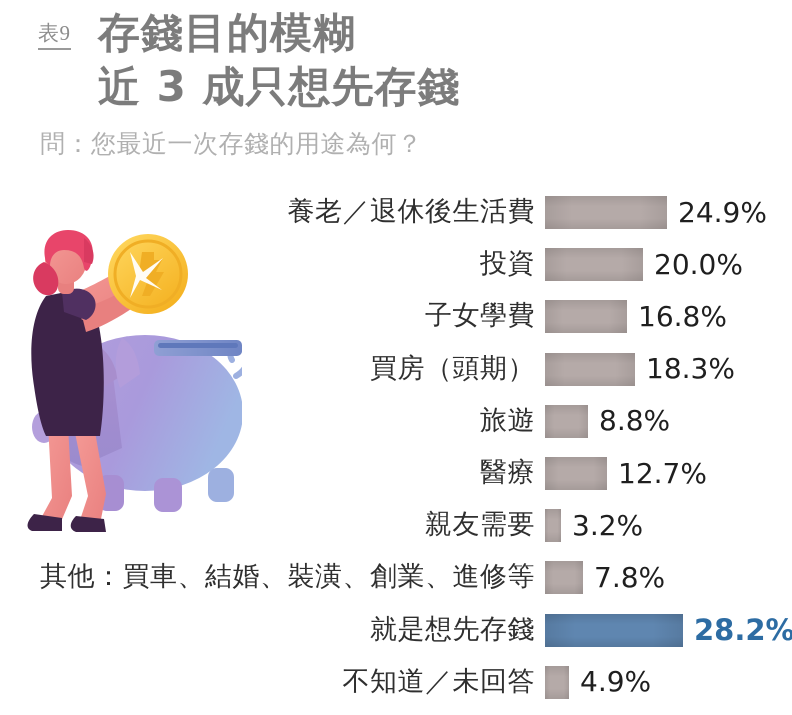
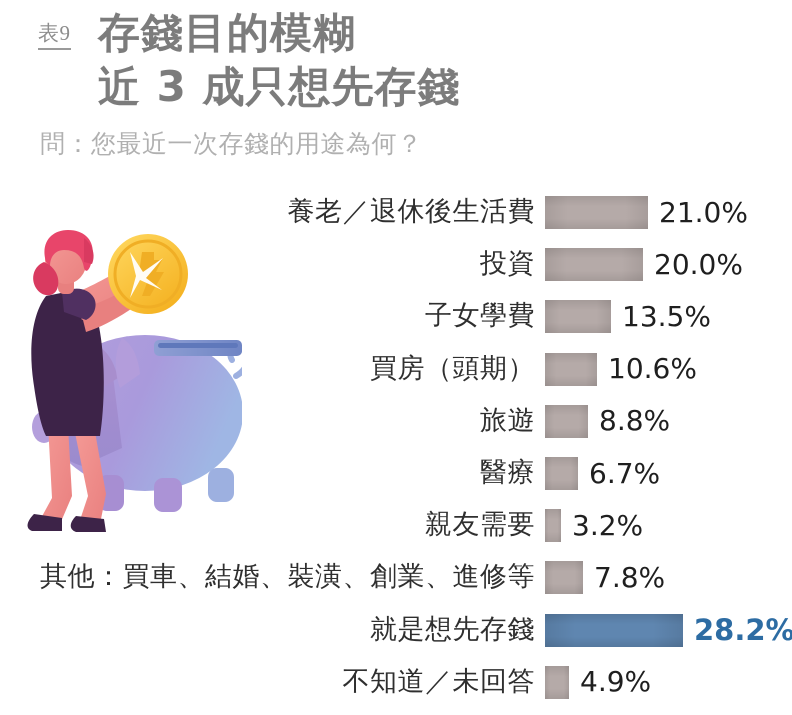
養老／退休後生活費: 24.9% -> 21.0%
子女學費: 16.8% -> 13.5%
買房（頭期）: 18.3% -> 10.6%
醫療: 12.7% -> 6.7%
